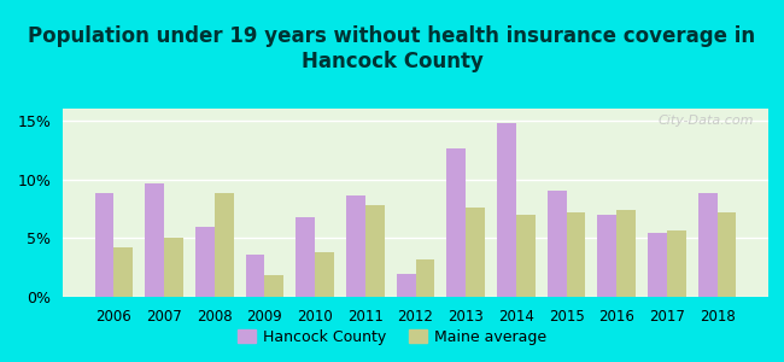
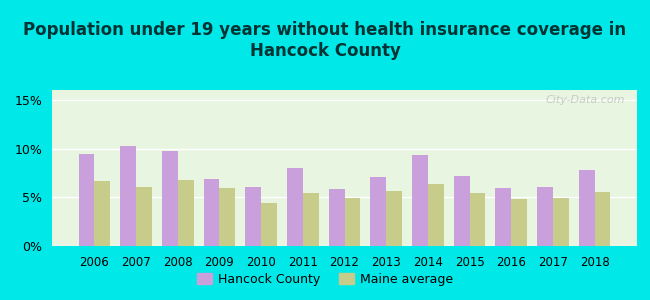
Hancock County/2006: 8.8% -> 9.4%
Maine average/2006: 4.2% -> 6.7%
Hancock County/2007: 9.6% -> 10.3%
Maine average/2007: 5.0% -> 6.1%
Hancock County/2008: 6.0% -> 9.7%
Maine average/2008: 8.8% -> 6.8%
Hancock County/2009: 3.6% -> 6.9%
Maine average/2009: 1.8% -> 5.9%
Hancock County/2010: 6.8% -> 6.1%
Maine average/2010: 3.8% -> 4.4%
Hancock County/2011: 8.6% -> 8.0%
Maine average/2011: 7.8% -> 5.4%
Hancock County/2012: 2.0% -> 5.8%
Maine average/2012: 3.2% -> 4.9%
Hancock County/2013: 12.6% -> 7.1%
Maine average/2013: 7.6% -> 5.6%
Hancock County/2014: 14.8% -> 9.3%
Maine average/2014: 7.0% -> 6.4%
Hancock County/2015: 9.0% -> 7.2%
Maine average/2015: 7.2% -> 5.4%
Hancock County/2016: 7.0% -> 5.9%
Maine average/2016: 7.4% -> 4.8%
Hancock County/2017: 5.4% -> 6.1%
Maine average/2017: 5.6% -> 4.9%
Hancock County/2018: 8.8% -> 7.8%
Maine average/2018: 7.2% -> 5.5%
